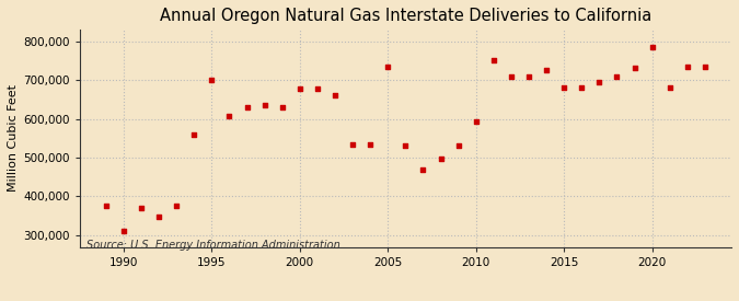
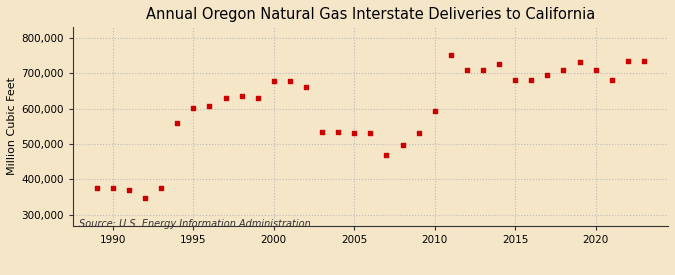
1990: 310,000 -> 375,000
1995: 700,000 -> 603,000
2005: 735,000 -> 530,000
2020: 785,000 -> 710,000
